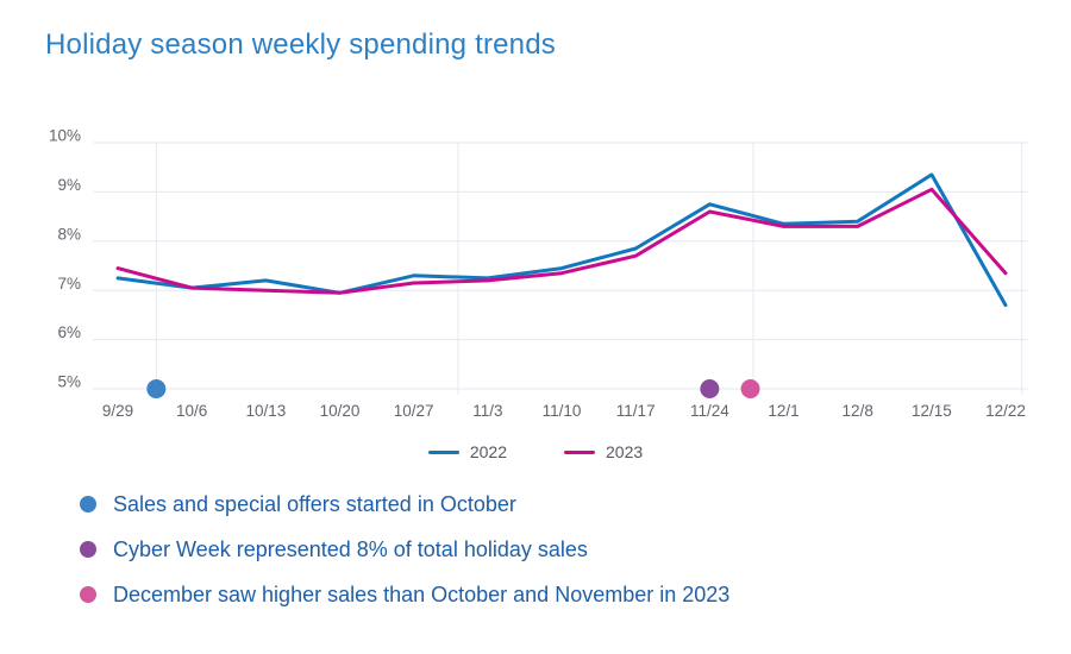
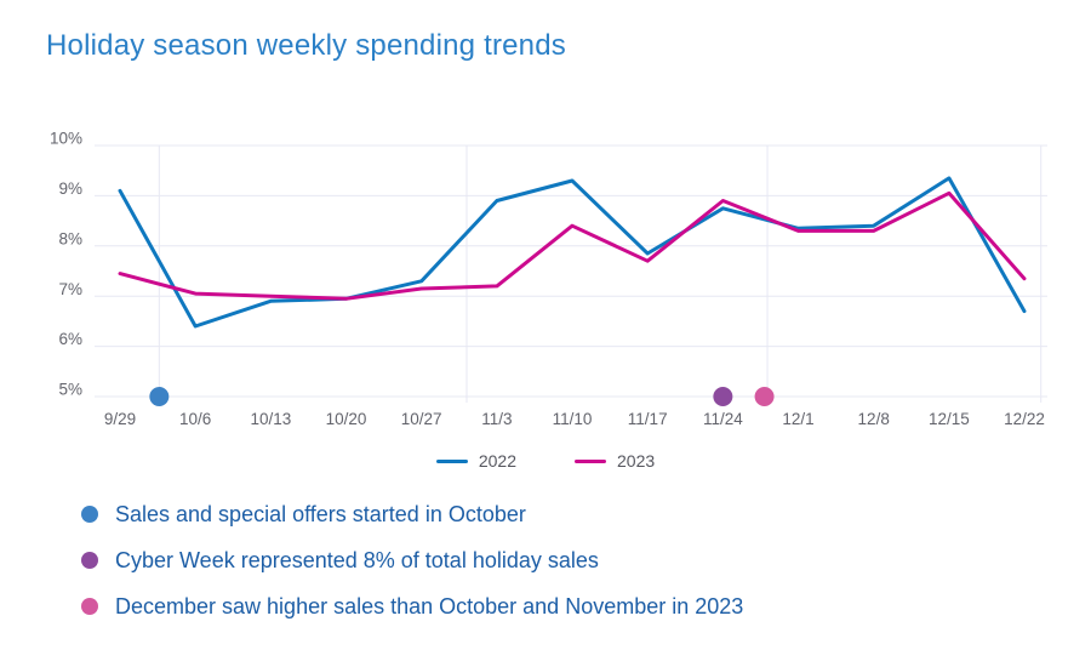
2022/9/29: 7.2% -> 9.1%
2022/10/6: 7.0% -> 6.4%
2022/10/13: 7.2% -> 6.9%
2022/11/3: 7.2% -> 8.9%
2022/11/10: 7.5% -> 9.3%
2023/11/10: 7.3% -> 8.4%
2023/11/24: 8.6% -> 8.9%
